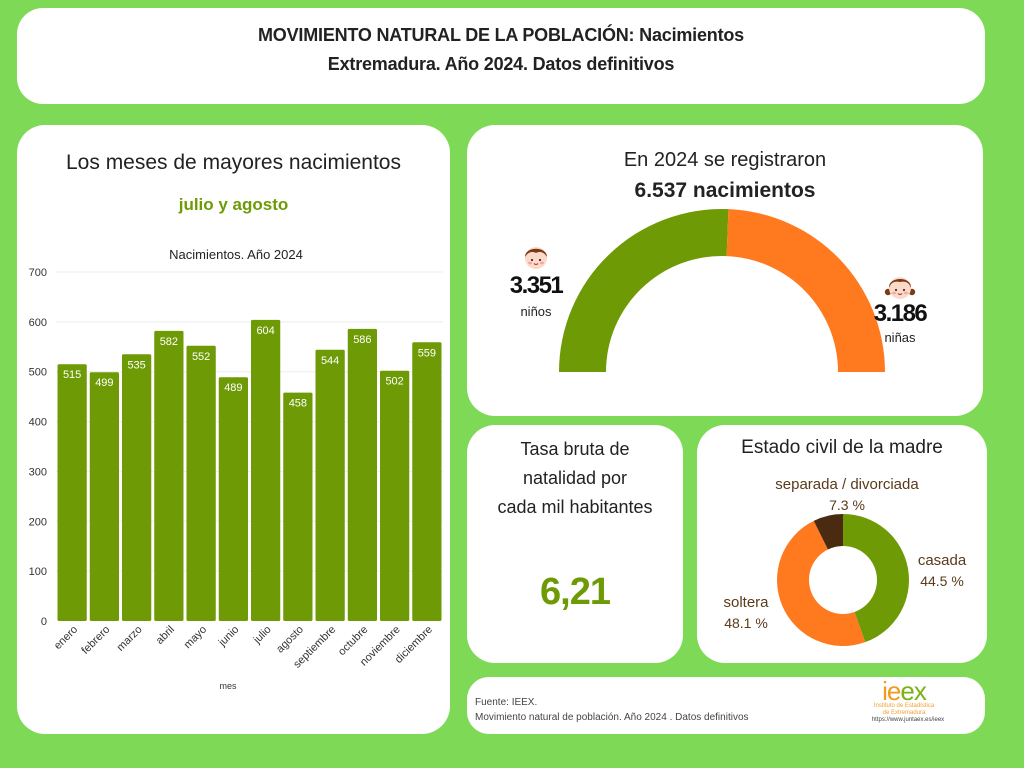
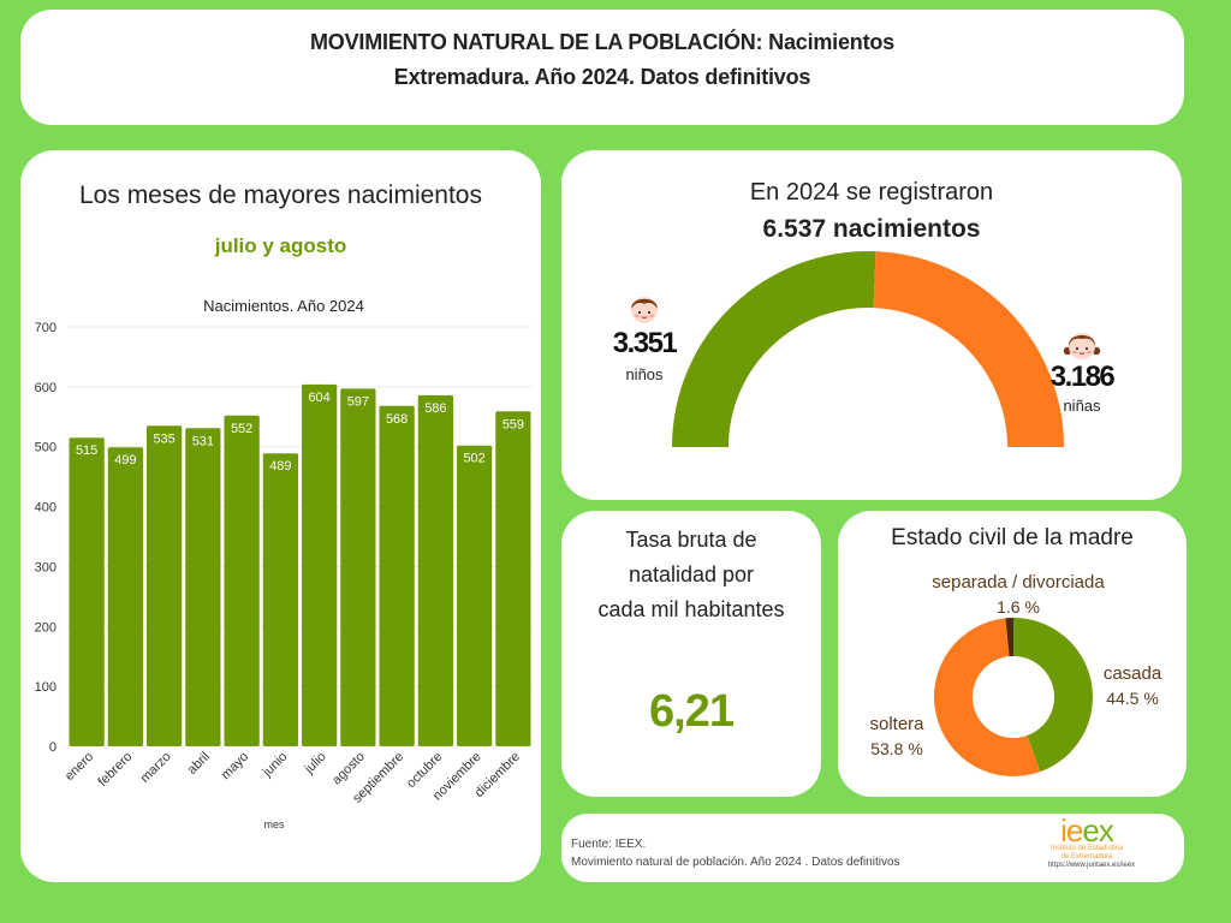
Nacimientos. Año 2024/abril: 582 -> 531
Nacimientos. Año 2024/agosto: 458 -> 597
Nacimientos. Año 2024/septiembre: 544 -> 568
Estado civil de la madre/soltera: 48.1 -> 53.8
Estado civil de la madre/separada / divorciada: 7.3 -> 1.6
